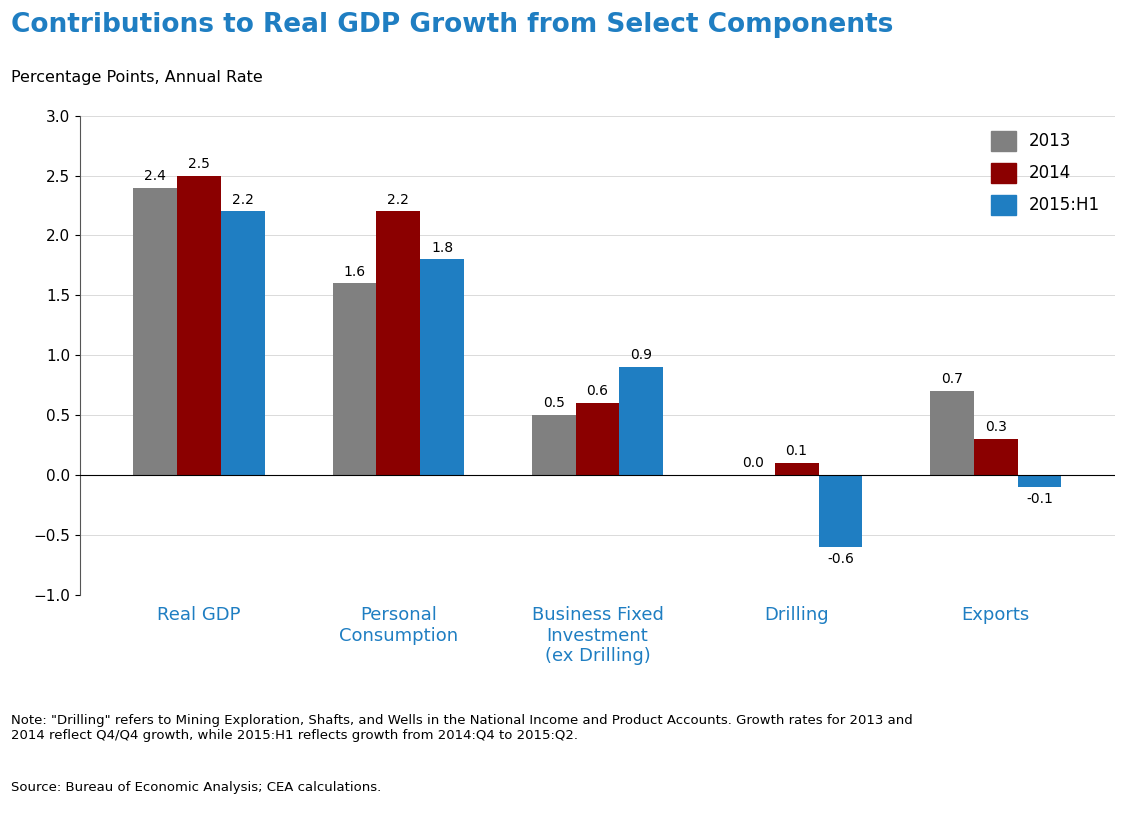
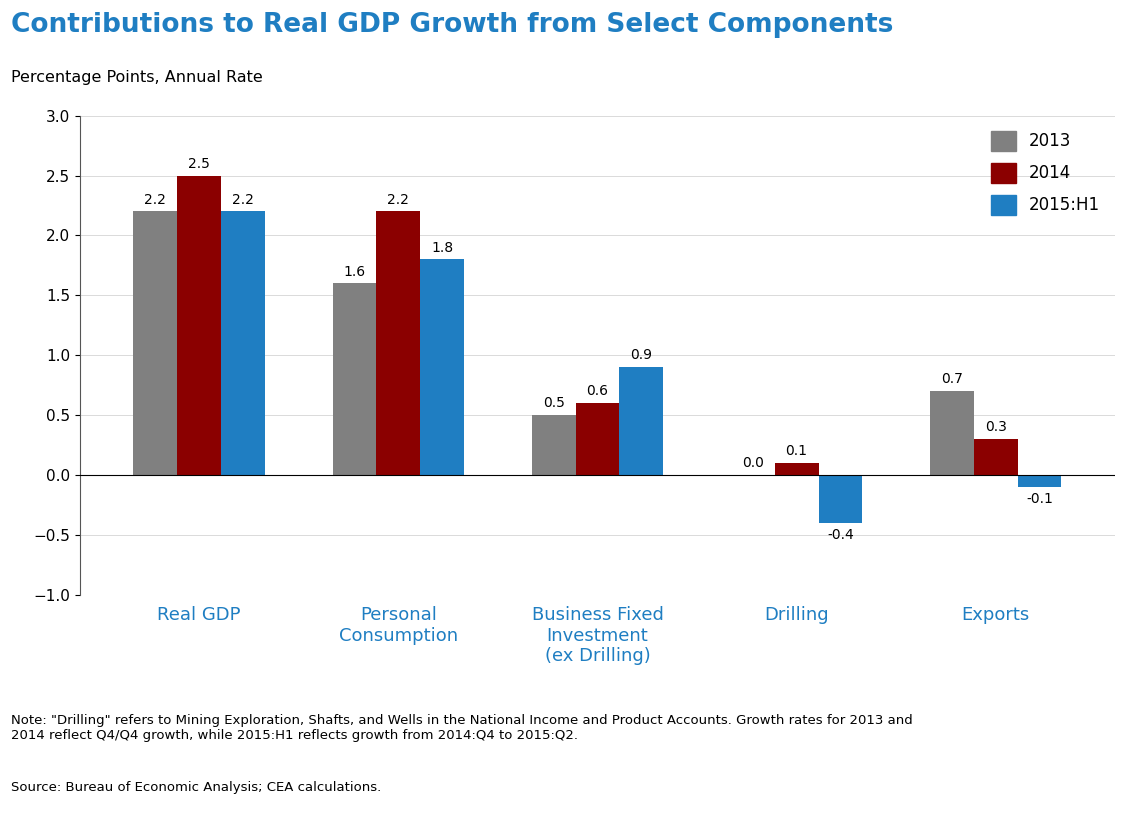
2013/Real GDP: 2.4 -> 2.2
2015:H1/Drilling: -0.6 -> -0.4
